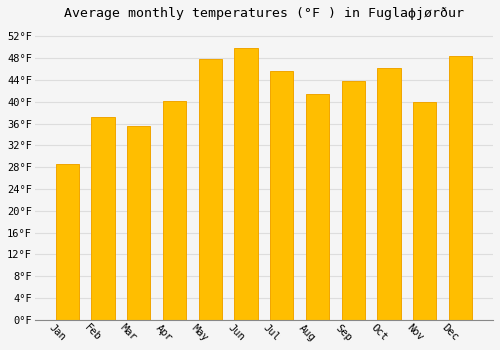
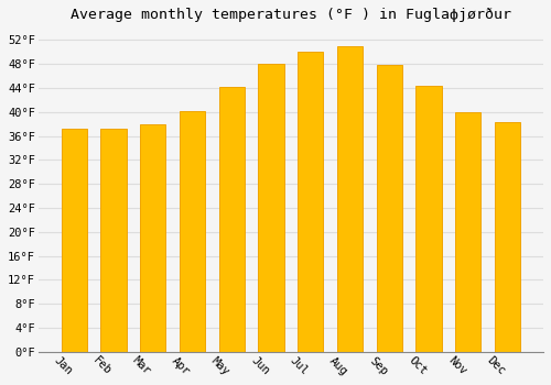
Jan: 28.6°F -> 37.2°F
Mar: 35.6°F -> 38.0°F
May: 47.8°F -> 44.1°F
Jun: 49.8°F -> 48.0°F
Jul: 45.6°F -> 50.0°F
Aug: 41.4°F -> 51.0°F
Sep: 43.8°F -> 47.8°F
Oct: 46.2°F -> 44.4°F
Dec: 48.4°F -> 38.3°F
